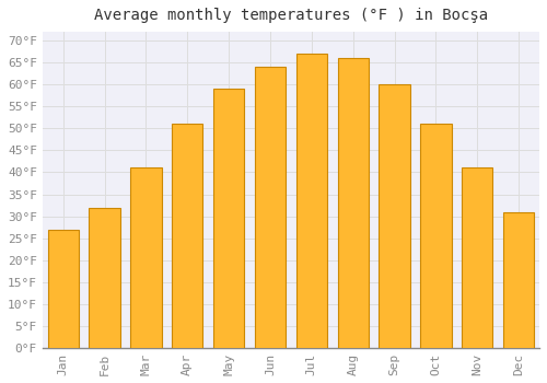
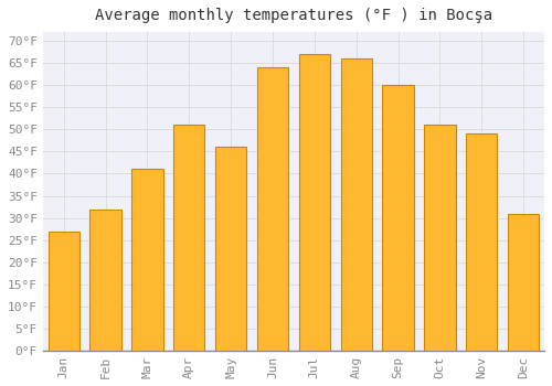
May: 59°F -> 46°F
Nov: 41°F -> 49°F
